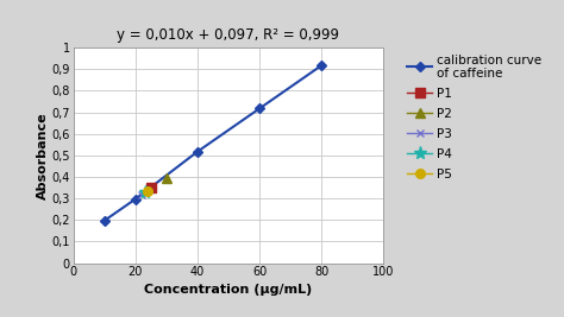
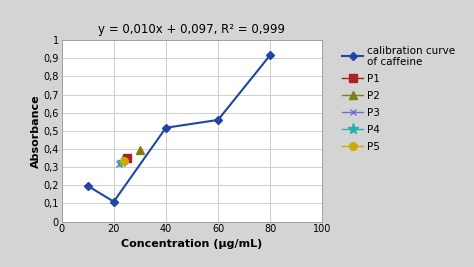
20: 0,30 -> 0,11
60: 0,72 -> 0,56
